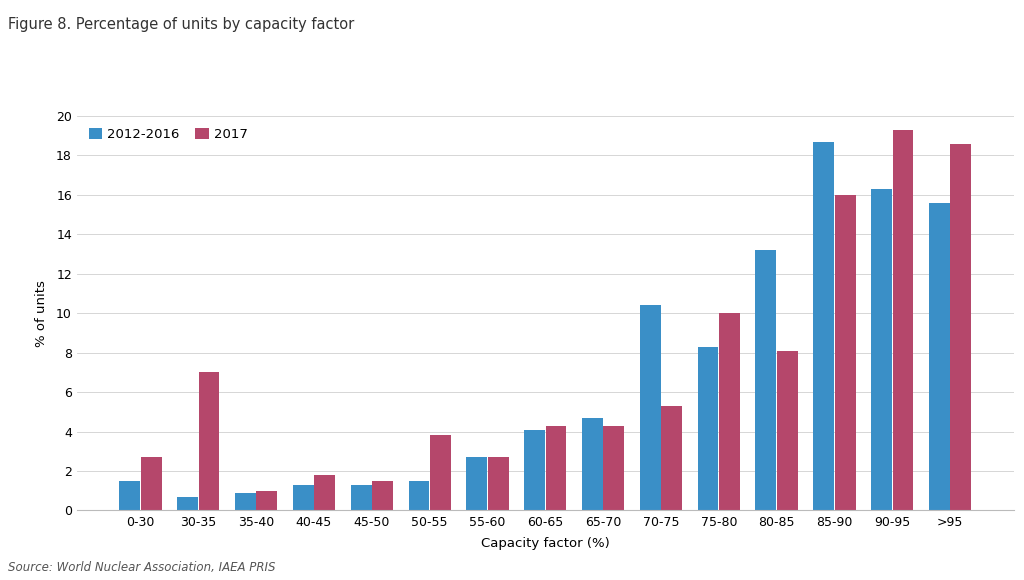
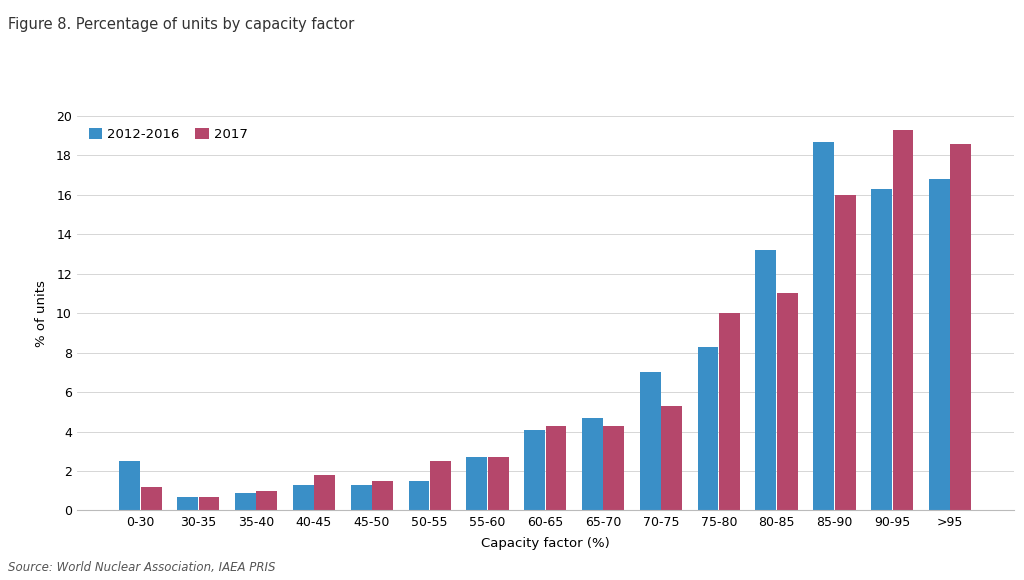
2012-2016/0-30: 1.5 -> 2.5
2017/0-30: 2.7 -> 1.2
2017/30-35: 7.0 -> 0.7
2017/50-55: 3.8 -> 2.5
2012-2016/70-75: 10.4 -> 7.0
2017/80-85: 8.1 -> 11.0
2012-2016/>95: 15.6 -> 16.8
